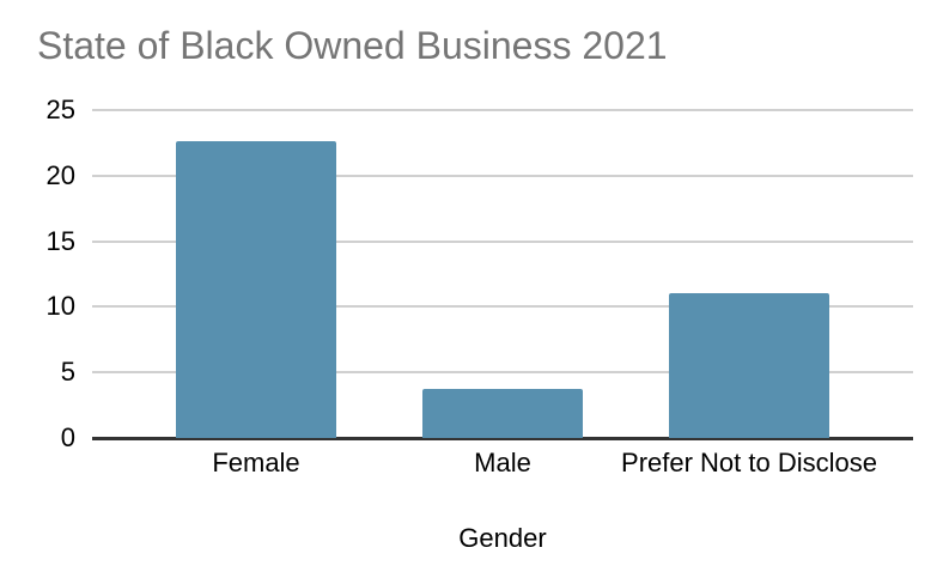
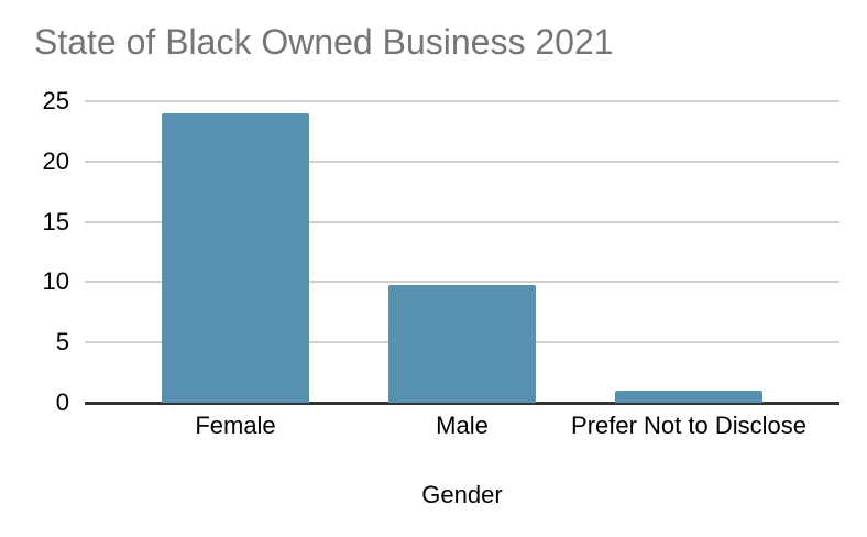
Female: 22.6 -> 24.0
Male: 3.7 -> 9.8
Prefer Not to Disclose: 11.0 -> 1.0
